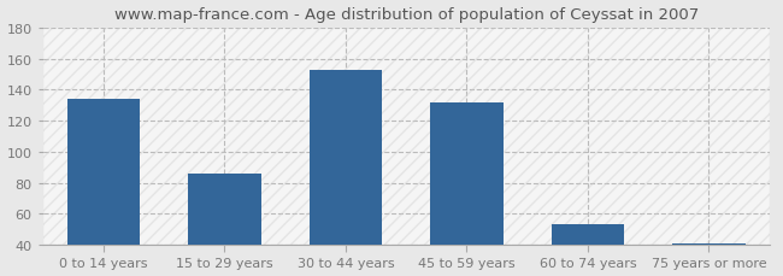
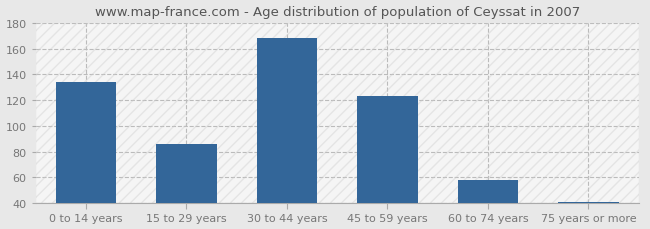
30 to 44 years: 153 -> 168
45 to 59 years: 132 -> 123
60 to 74 years: 53 -> 58
